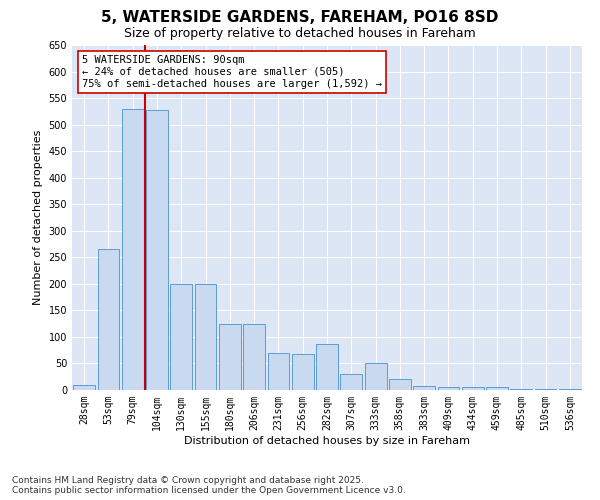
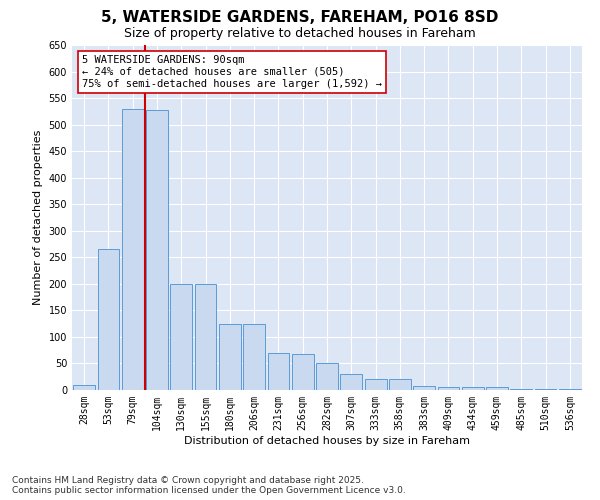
282sqm: 86 -> 50
333sqm: 50 -> 20
